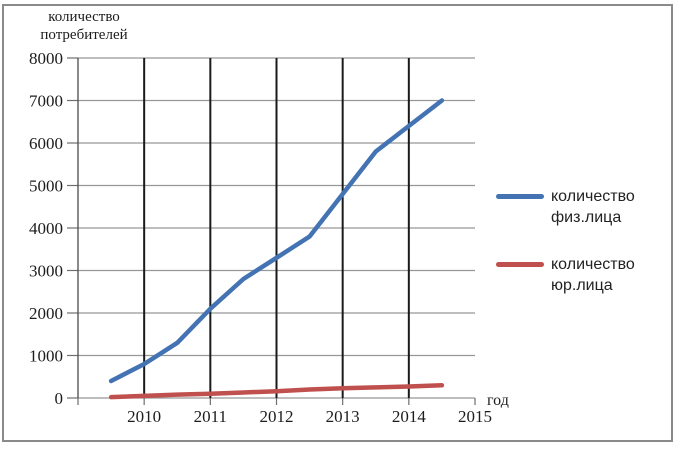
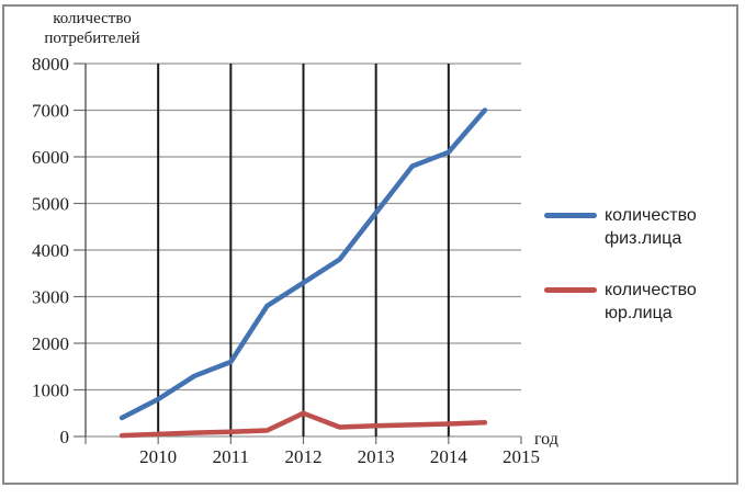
количество физ.лица/2011: 2100 -> 1600
количество юр.лица/2012: 200 -> 500
количество физ.лица/2014: 6400 -> 6100
